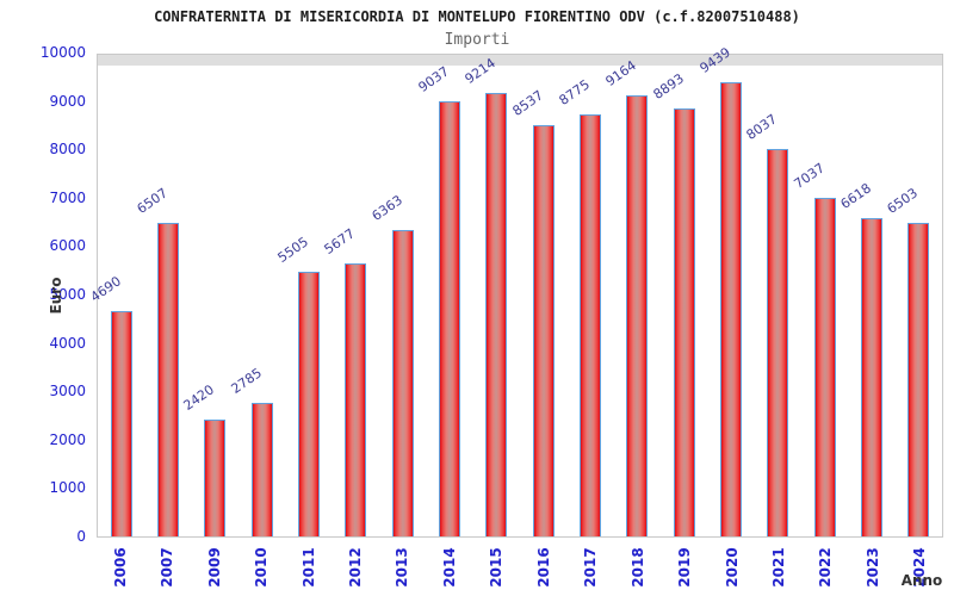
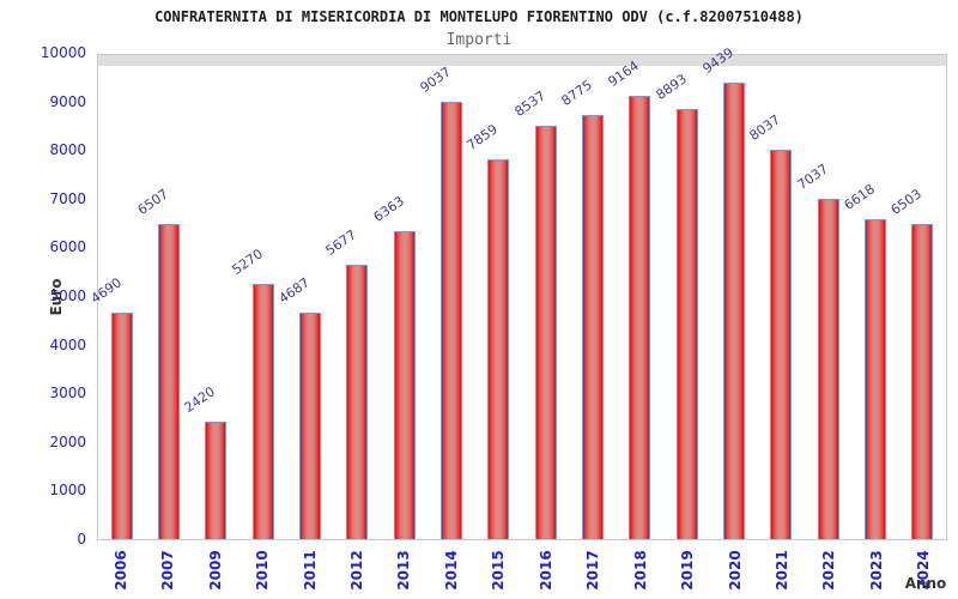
2010: 2785 -> 5270
2011: 5505 -> 4687
2015: 9214 -> 7859
